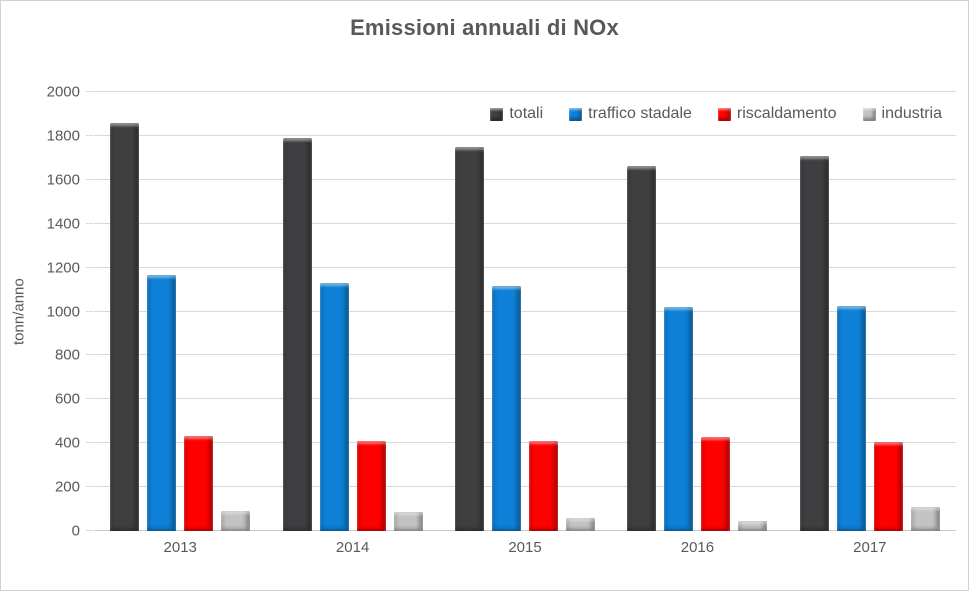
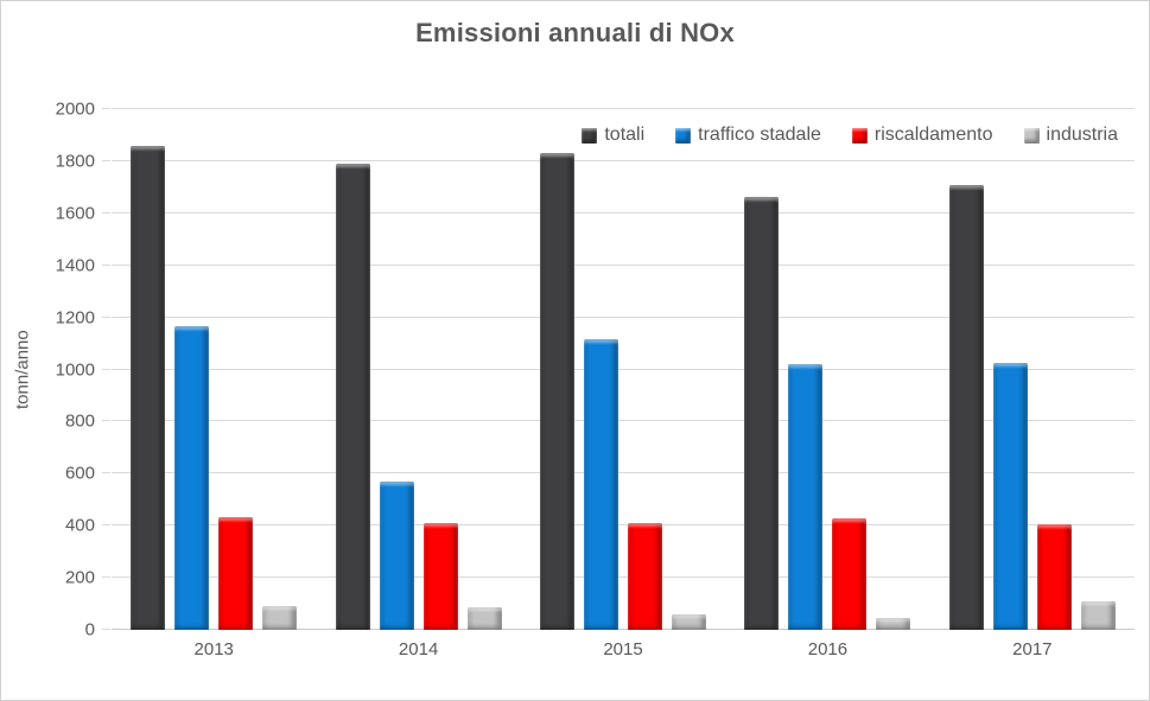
traffico stadale/2014: 1130 -> 570
totali/2015: 1750 -> 1830
